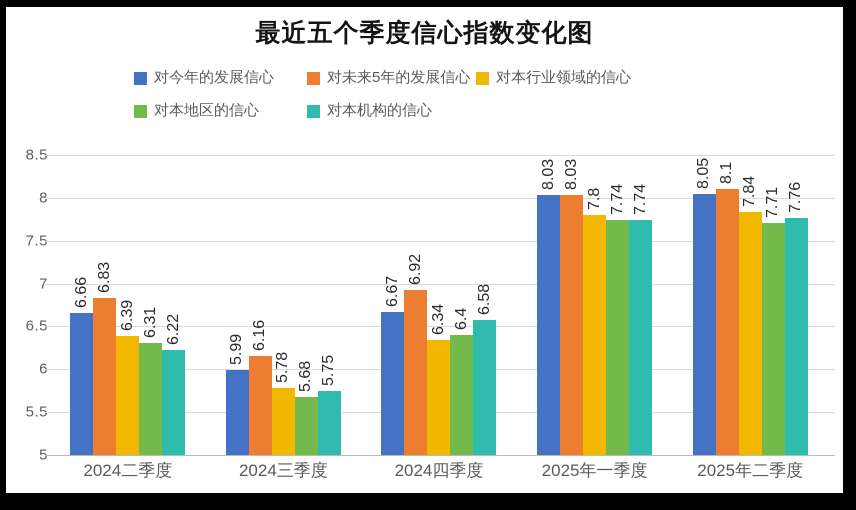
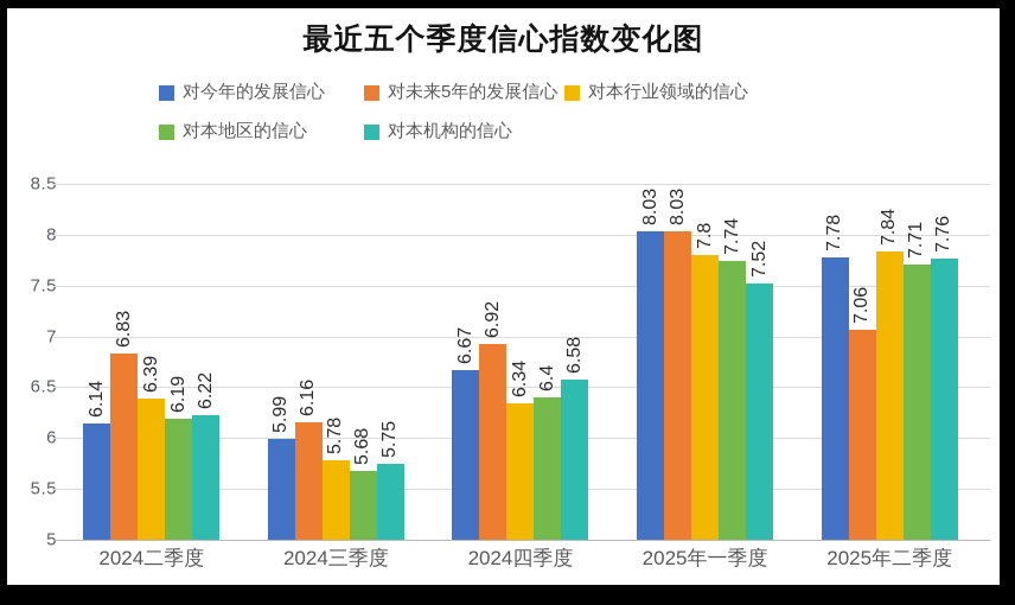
对今年的发展信心/2024二季度: 6.66 -> 6.14
对本地区的信心/2024二季度: 6.31 -> 6.19
对本机构的信心/2025年一季度: 7.74 -> 7.52
对今年的发展信心/2025年二季度: 8.05 -> 7.78
对未来5年的发展信心/2025年二季度: 8.1 -> 7.06
